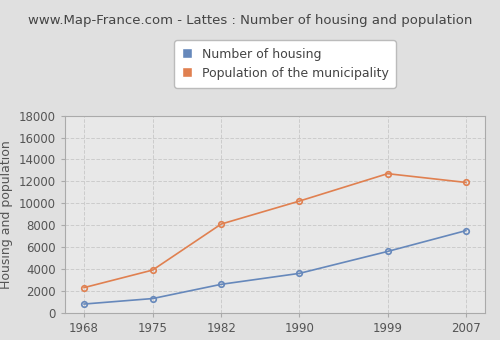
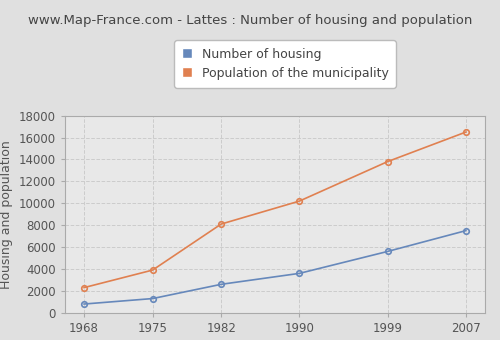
Population of the municipality/1999: 12700 -> 13800
Population of the municipality/2007: 11900 -> 16500
